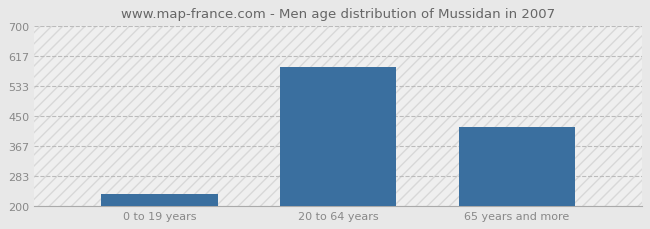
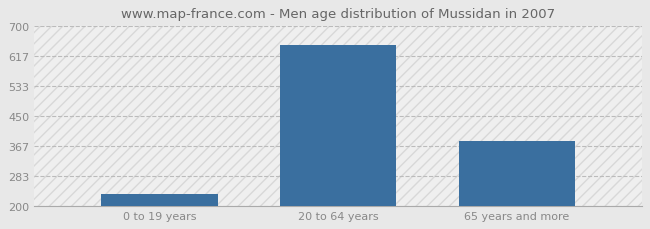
20 to 64 years: 585 -> 646
65 years and more: 420 -> 380
